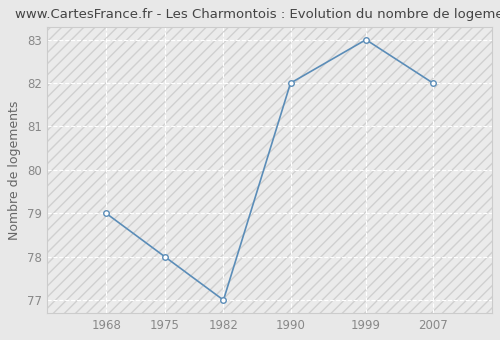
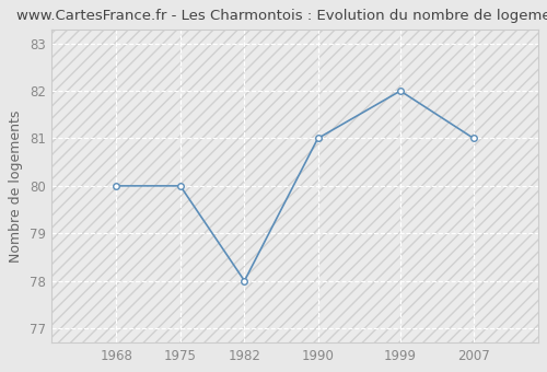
1968: 79 -> 80
1975: 78 -> 80
1982: 77 -> 78
1990: 82 -> 81
1999: 83 -> 82
2007: 82 -> 81
